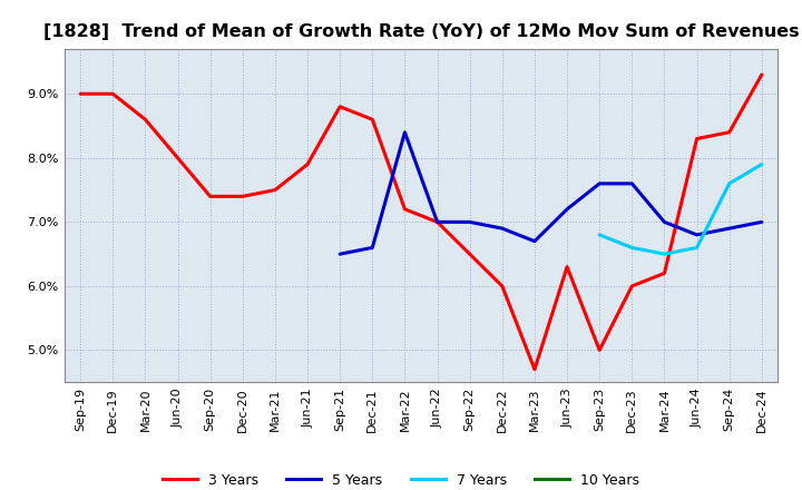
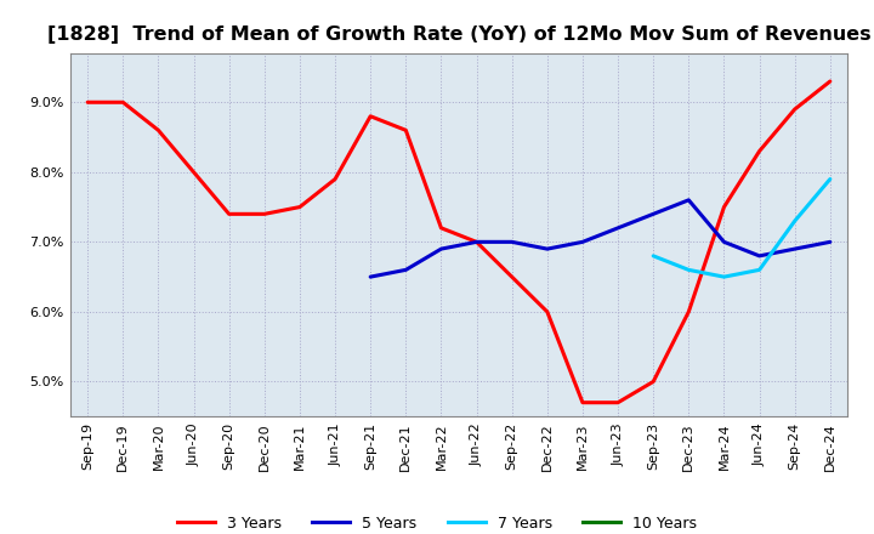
5 Years/Mar-22: 8.4% -> 6.9%
5 Years/Mar-23: 6.7% -> 7.0%
3 Years/Jun-23: 6.3% -> 4.7%
5 Years/Sep-23: 7.6% -> 7.4%
3 Years/Mar-24: 6.2% -> 7.5%
3 Years/Sep-24: 8.4% -> 8.9%
7 Years/Sep-24: 7.6% -> 7.3%
